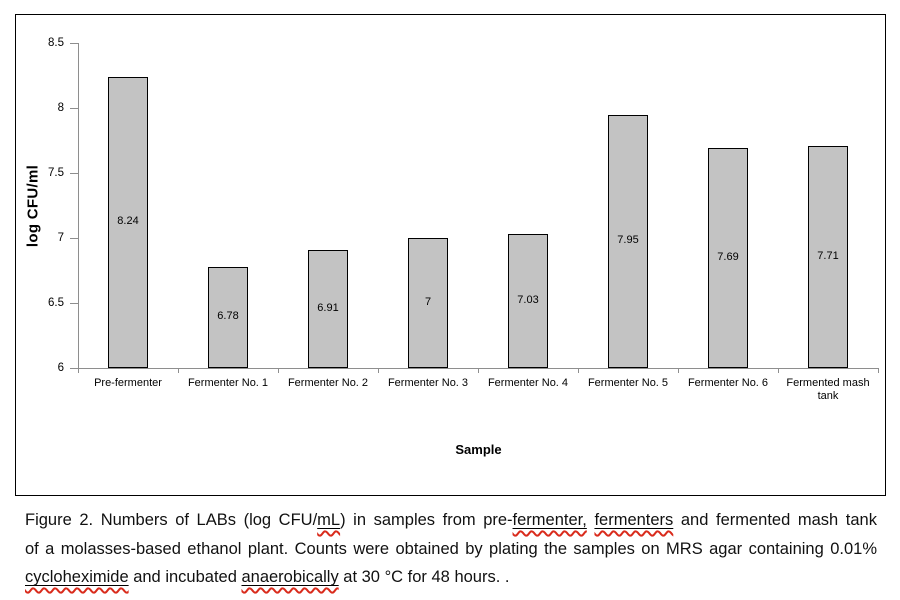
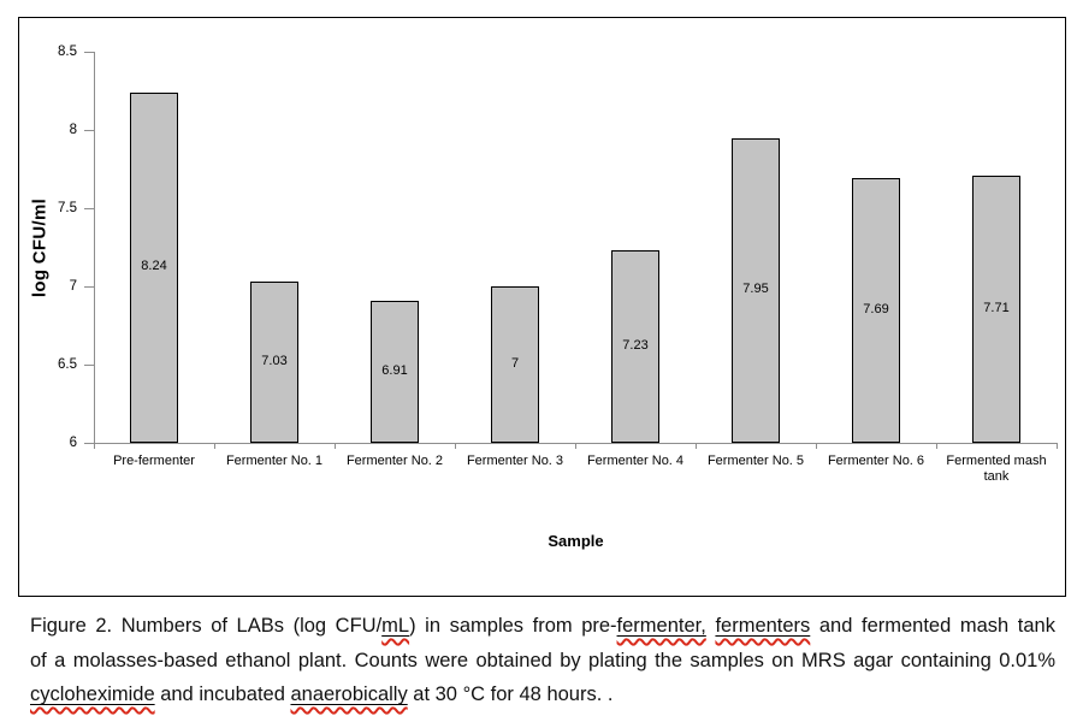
Fermenter No. 1: 6.78 -> 7.03
Fermenter No. 4: 7.03 -> 7.23
